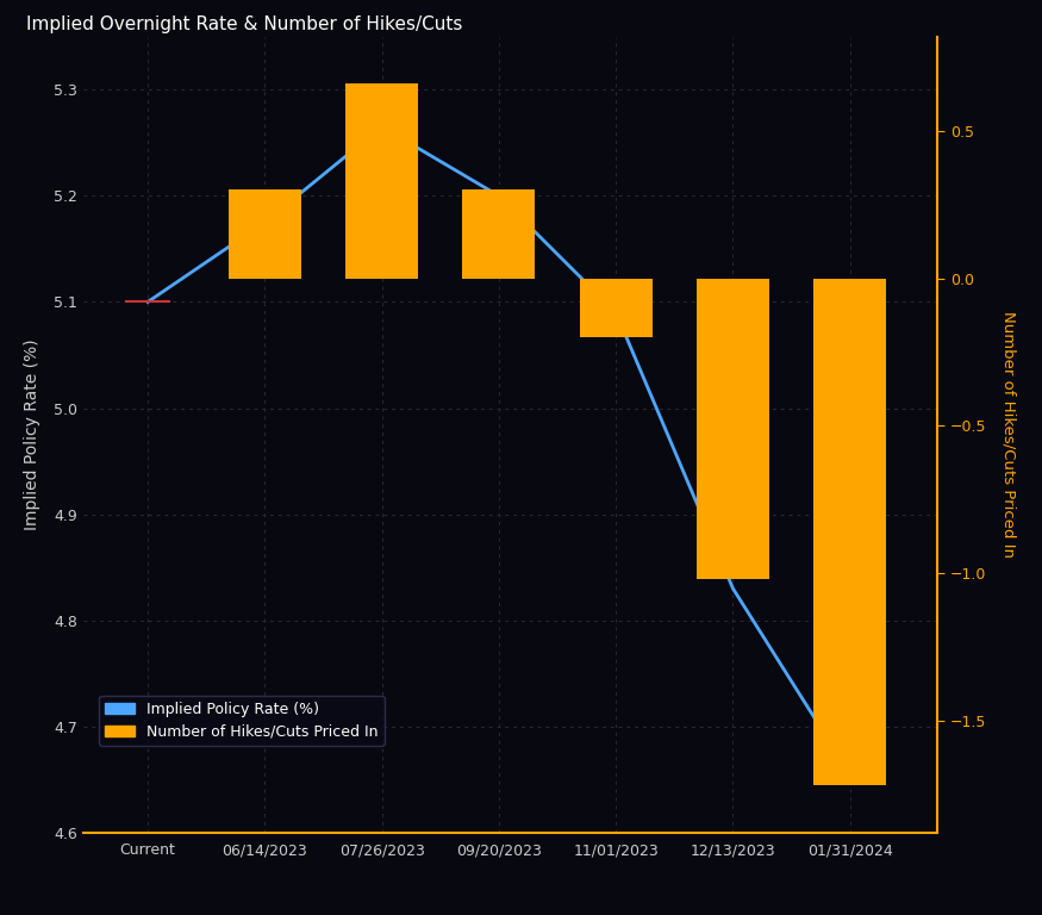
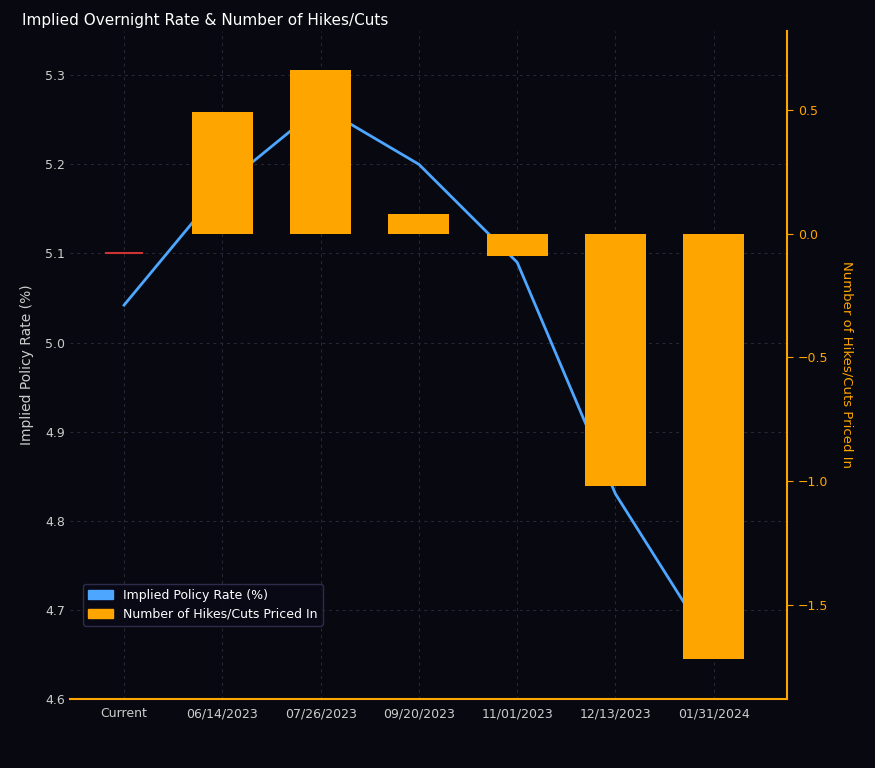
Implied Policy Rate (%)/Current: 5.100 -> 5.042
Number of Hikes/Cuts Priced In/06/14/2023: 0.30 -> 0.49
Number of Hikes/Cuts Priced In/09/20/2023: 0.30 -> 0.08
Number of Hikes/Cuts Priced In/11/01/2023: -0.20 -> -0.09
